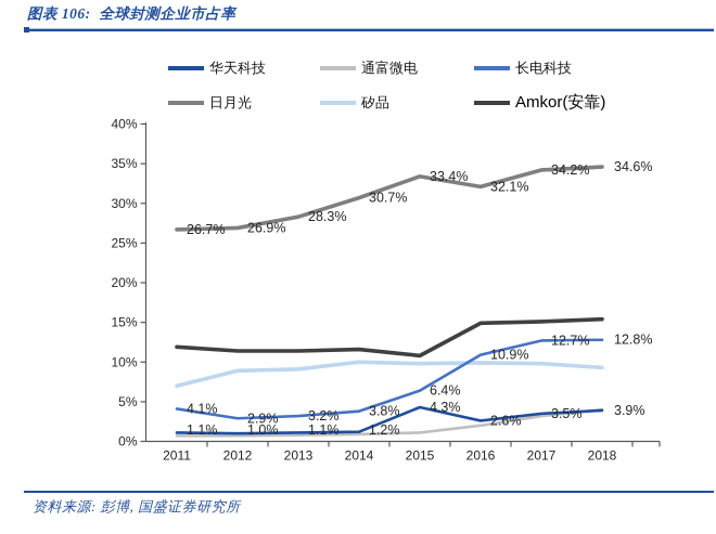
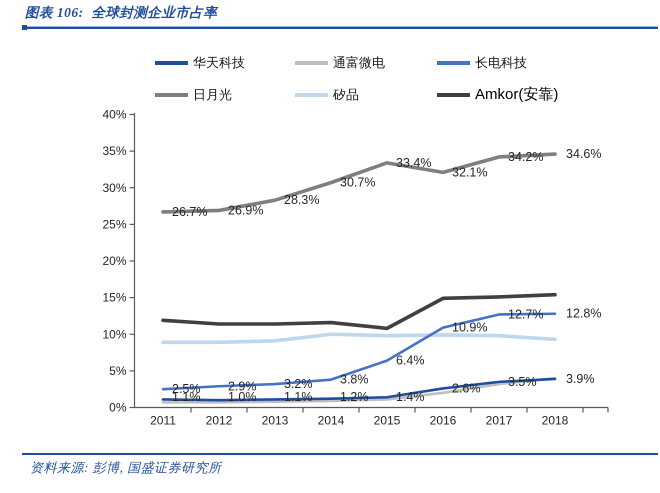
长电科技/2011: 4.1% -> 2.5%
矽品/2011: 7% -> 9%
华天科技/2015: 4.3% -> 1.4%
